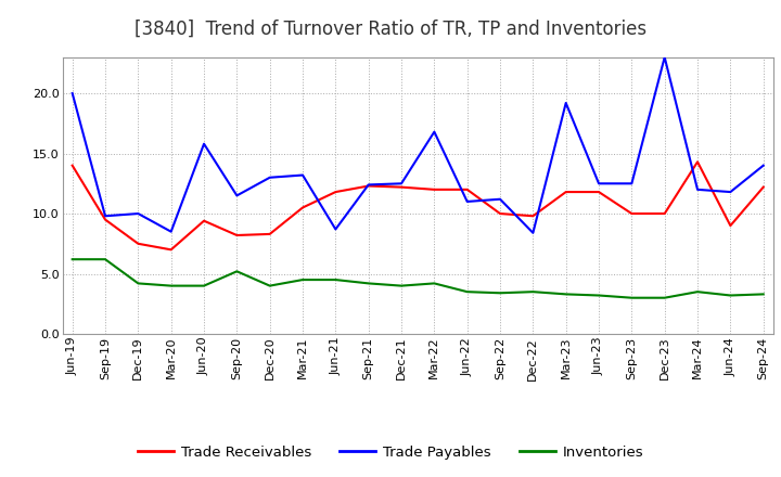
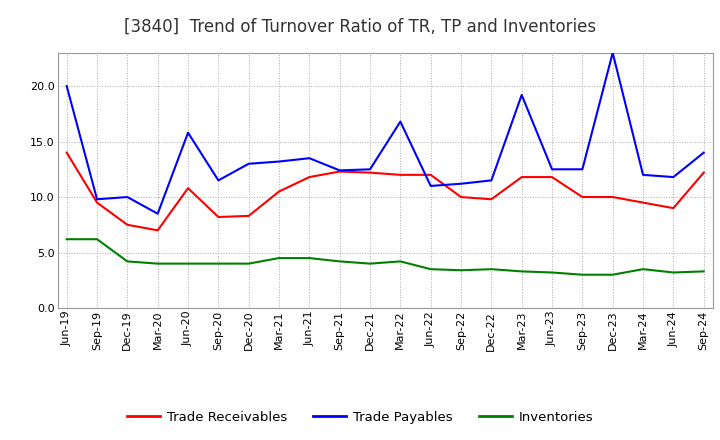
Trade Receivables/Jun-20: 9.4 -> 10.8
Inventories/Sep-20: 5.2 -> 4.0
Trade Payables/Jun-21: 8.7 -> 13.5
Trade Payables/Dec-22: 8.4 -> 11.5
Trade Receivables/Mar-24: 14.3 -> 9.5
